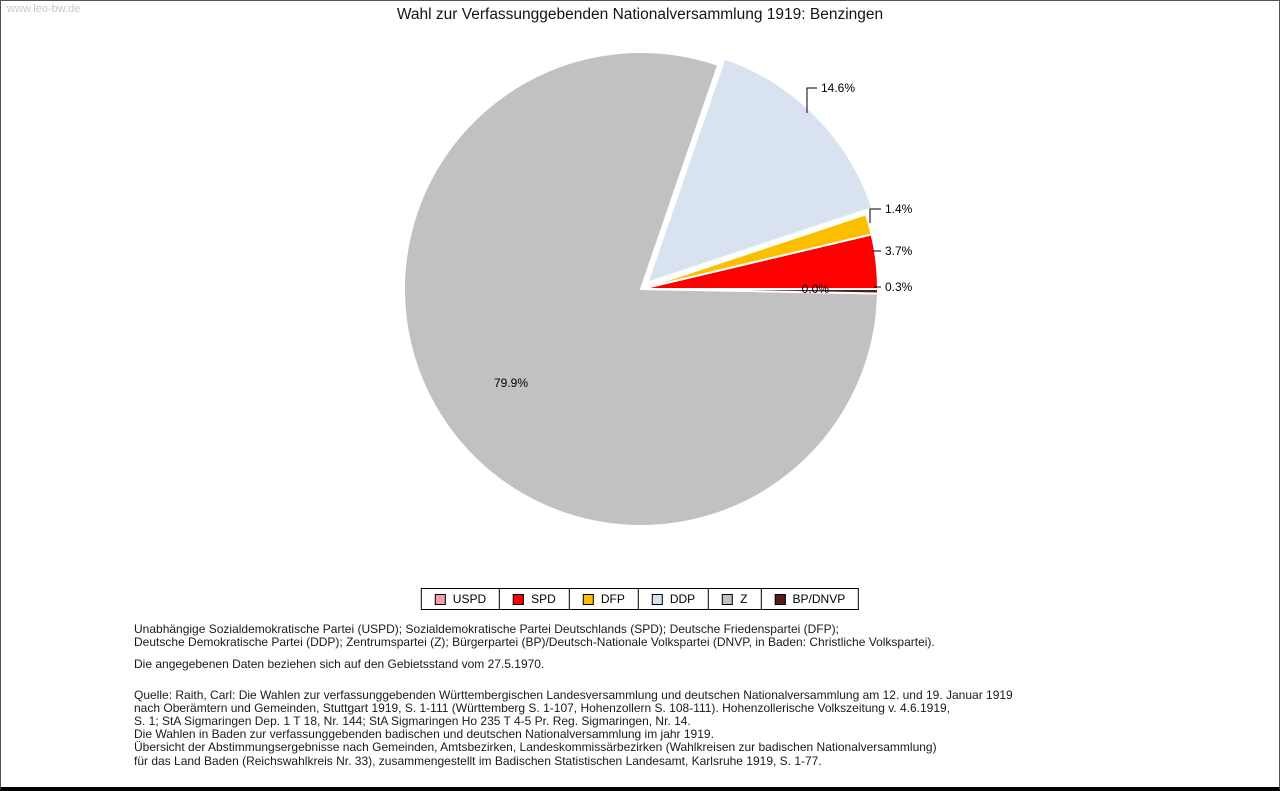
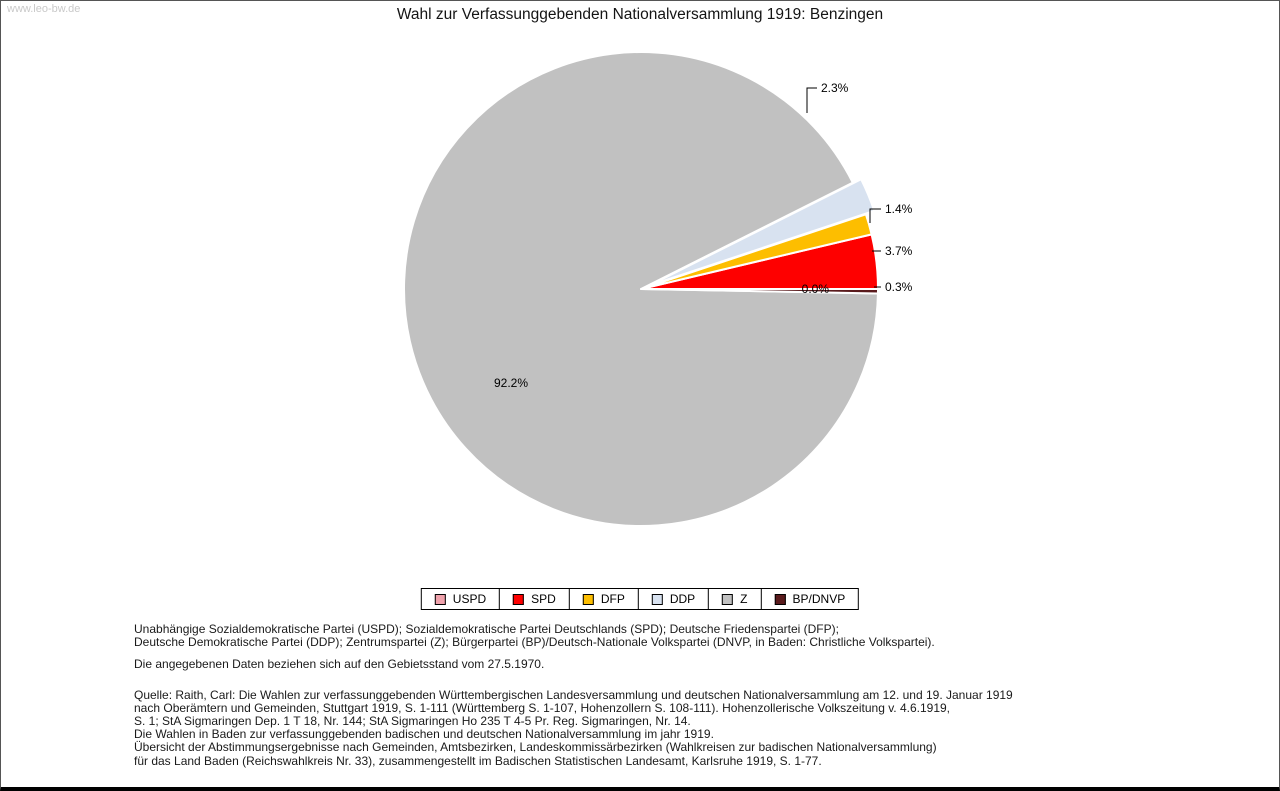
DDP: 14.6% -> 2.3%
Z: 79.9% -> 92.2%
